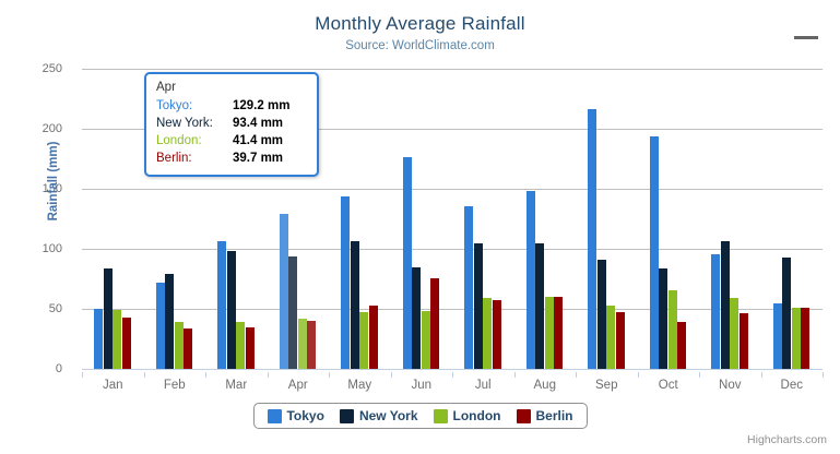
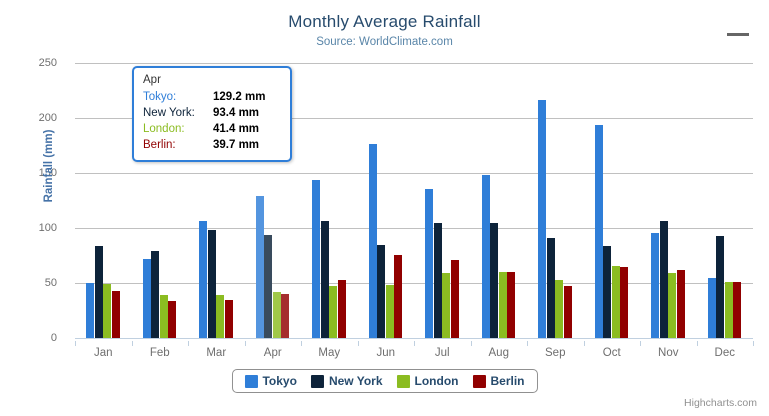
Berlin/Jul: 57 -> 71
Berlin/Oct: 39 -> 65
Berlin/Nov: 47 -> 62
